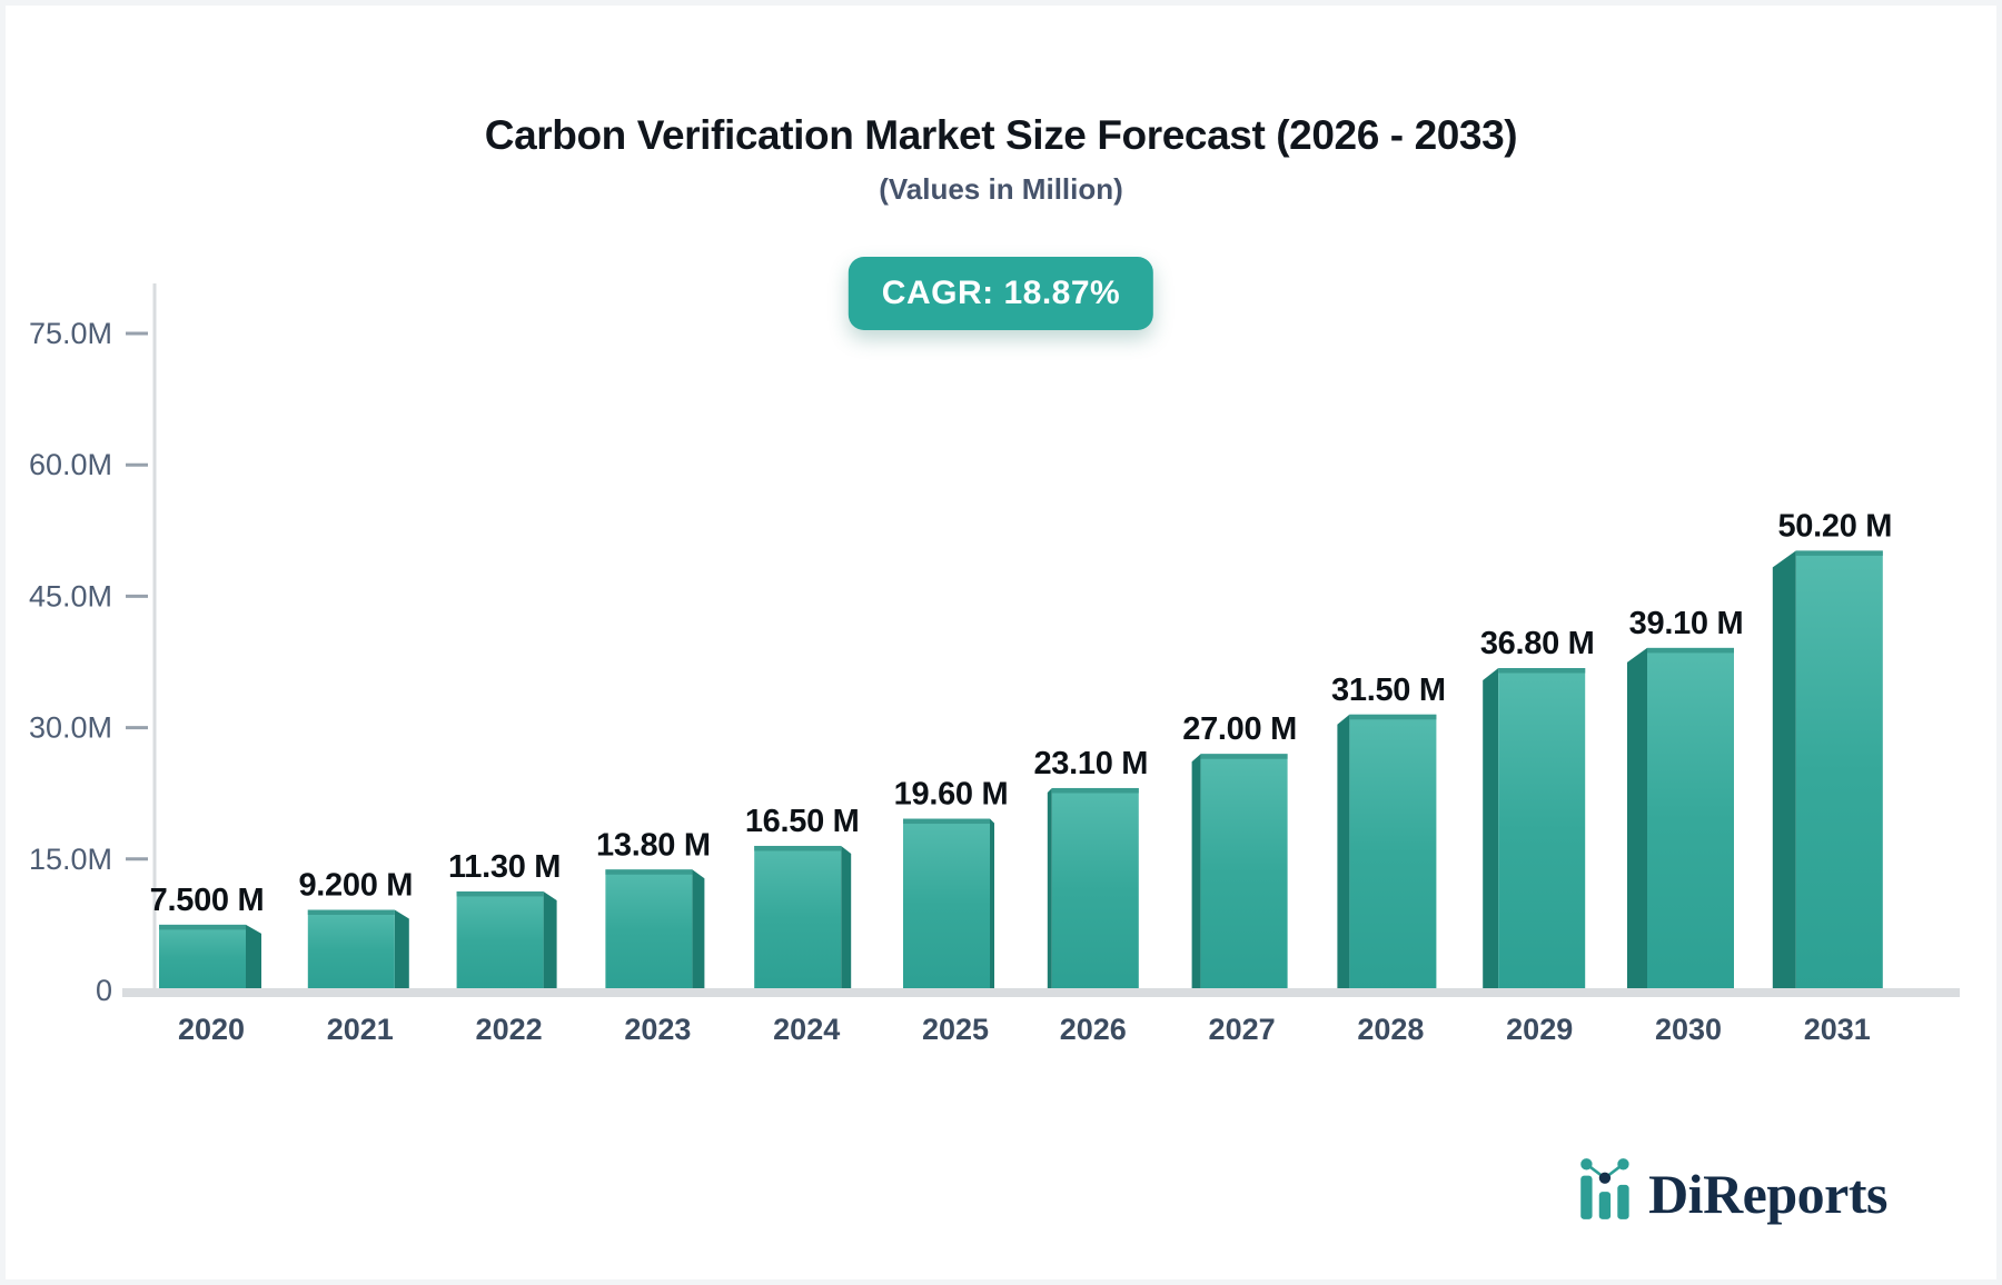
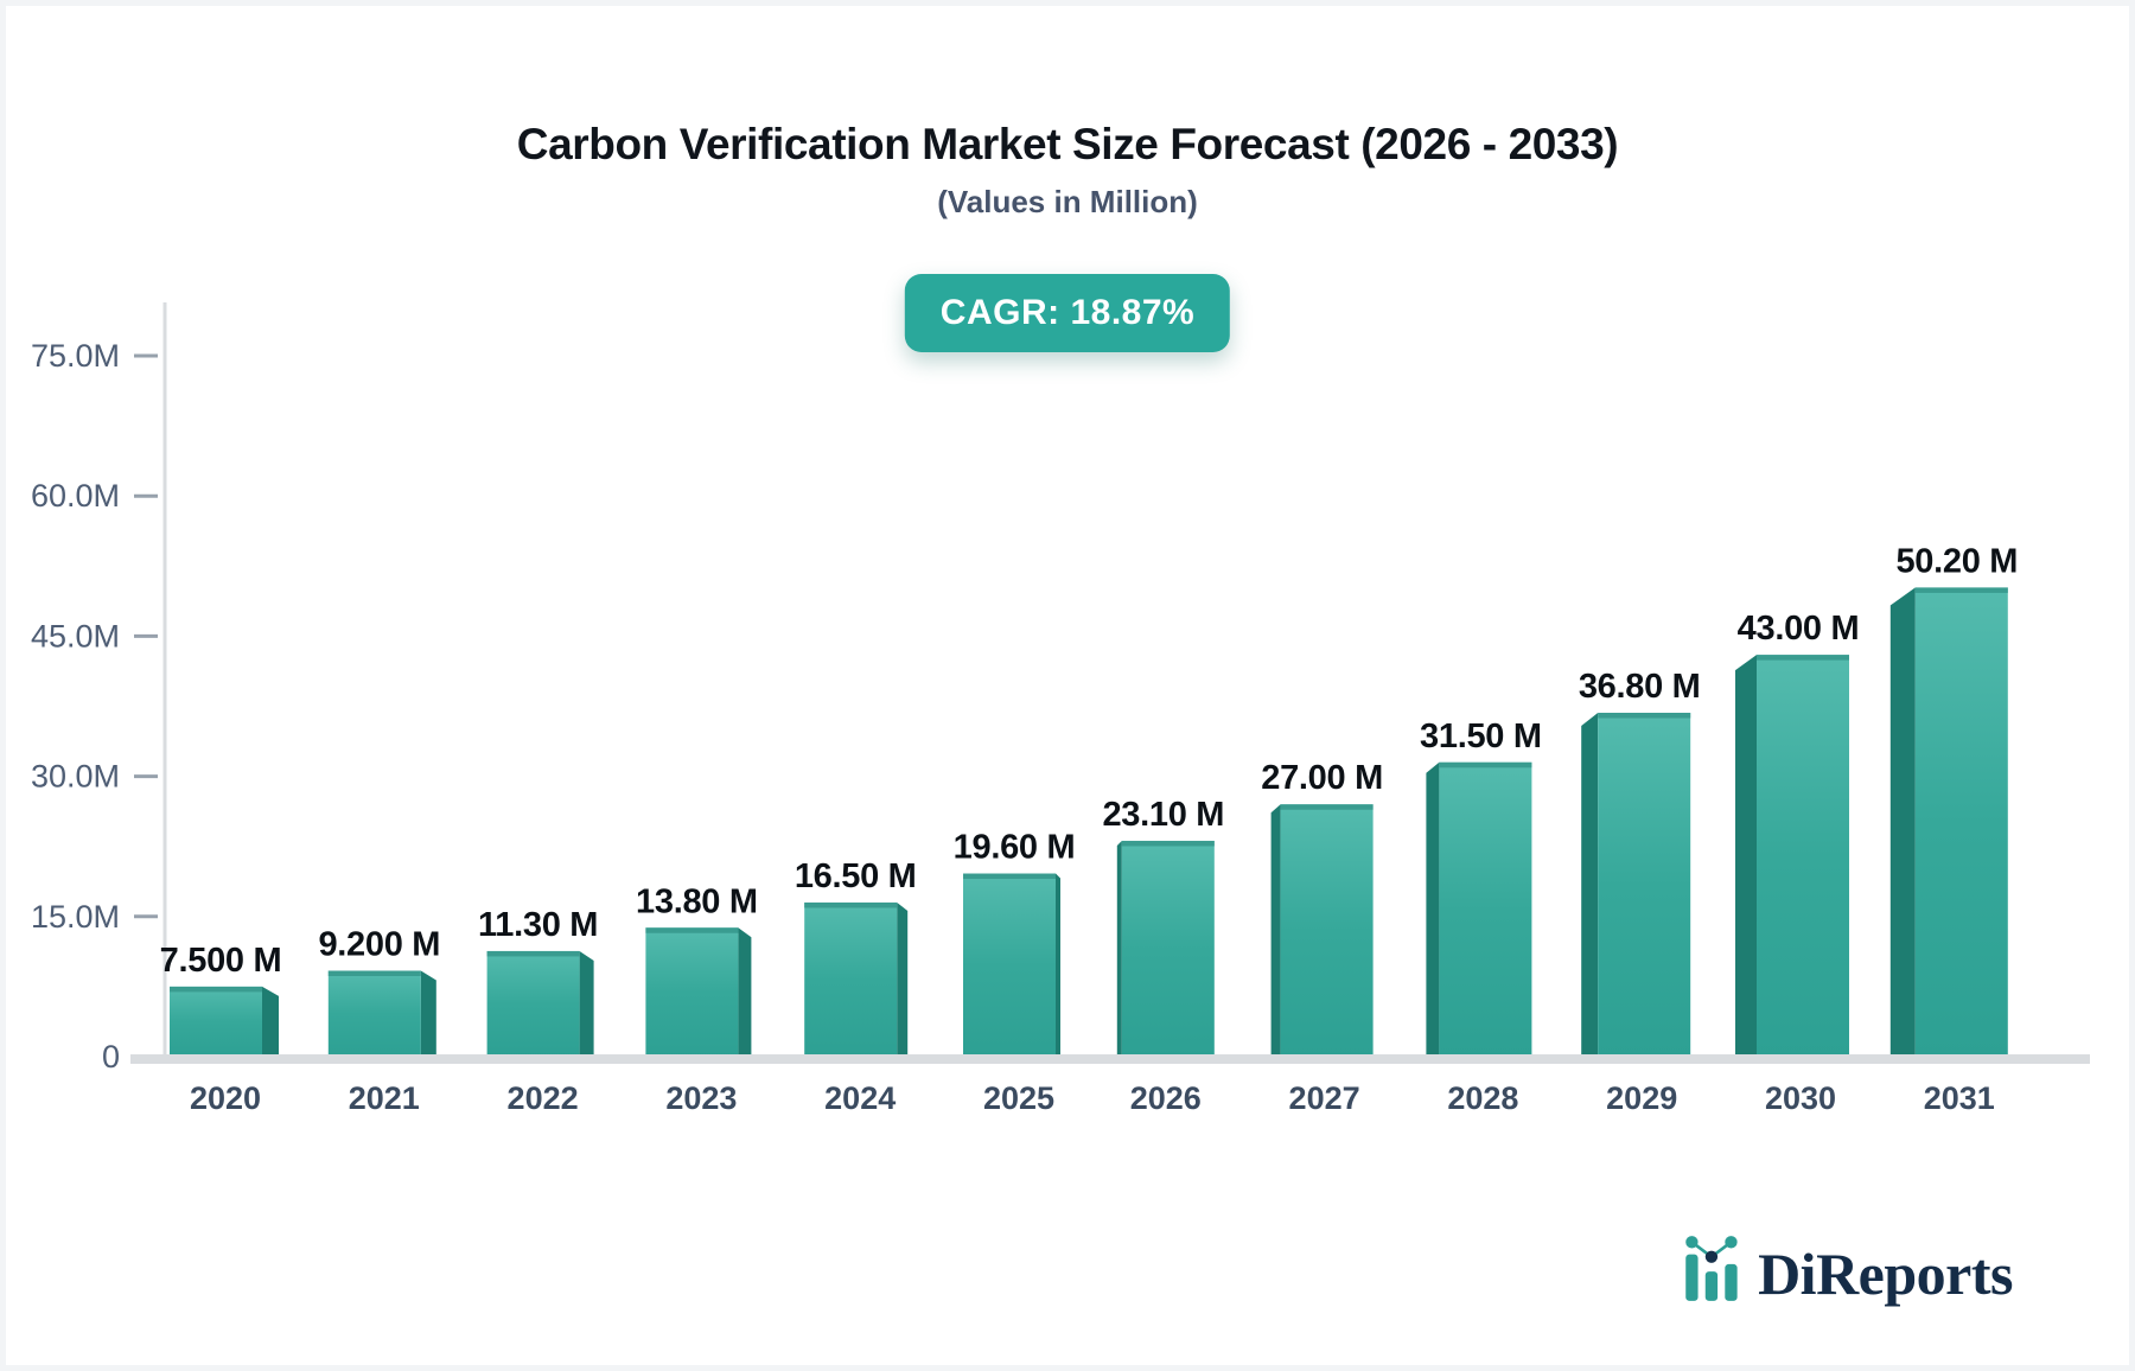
2030: 39.10 -> 43.00
